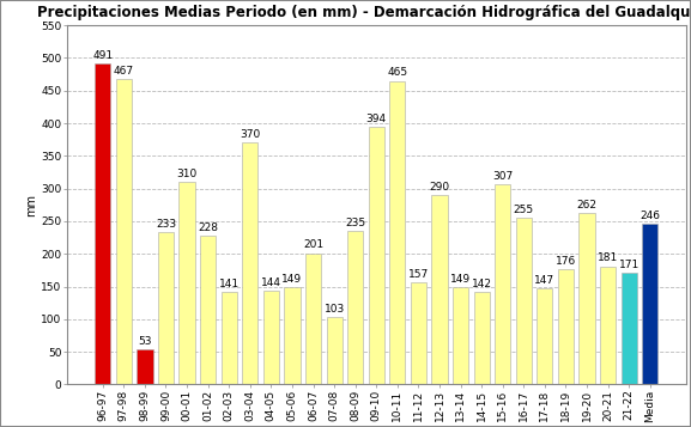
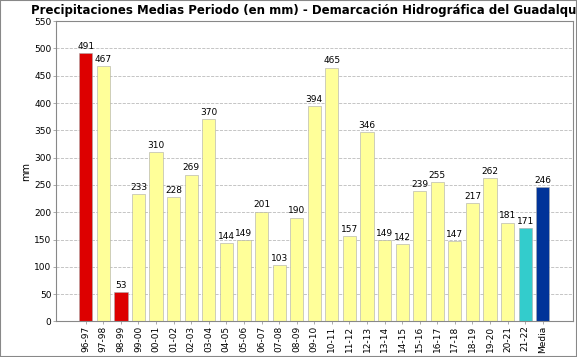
02-03: 141 -> 269
08-09: 235 -> 190
12-13: 290 -> 346
15-16: 307 -> 239
18-19: 176 -> 217
